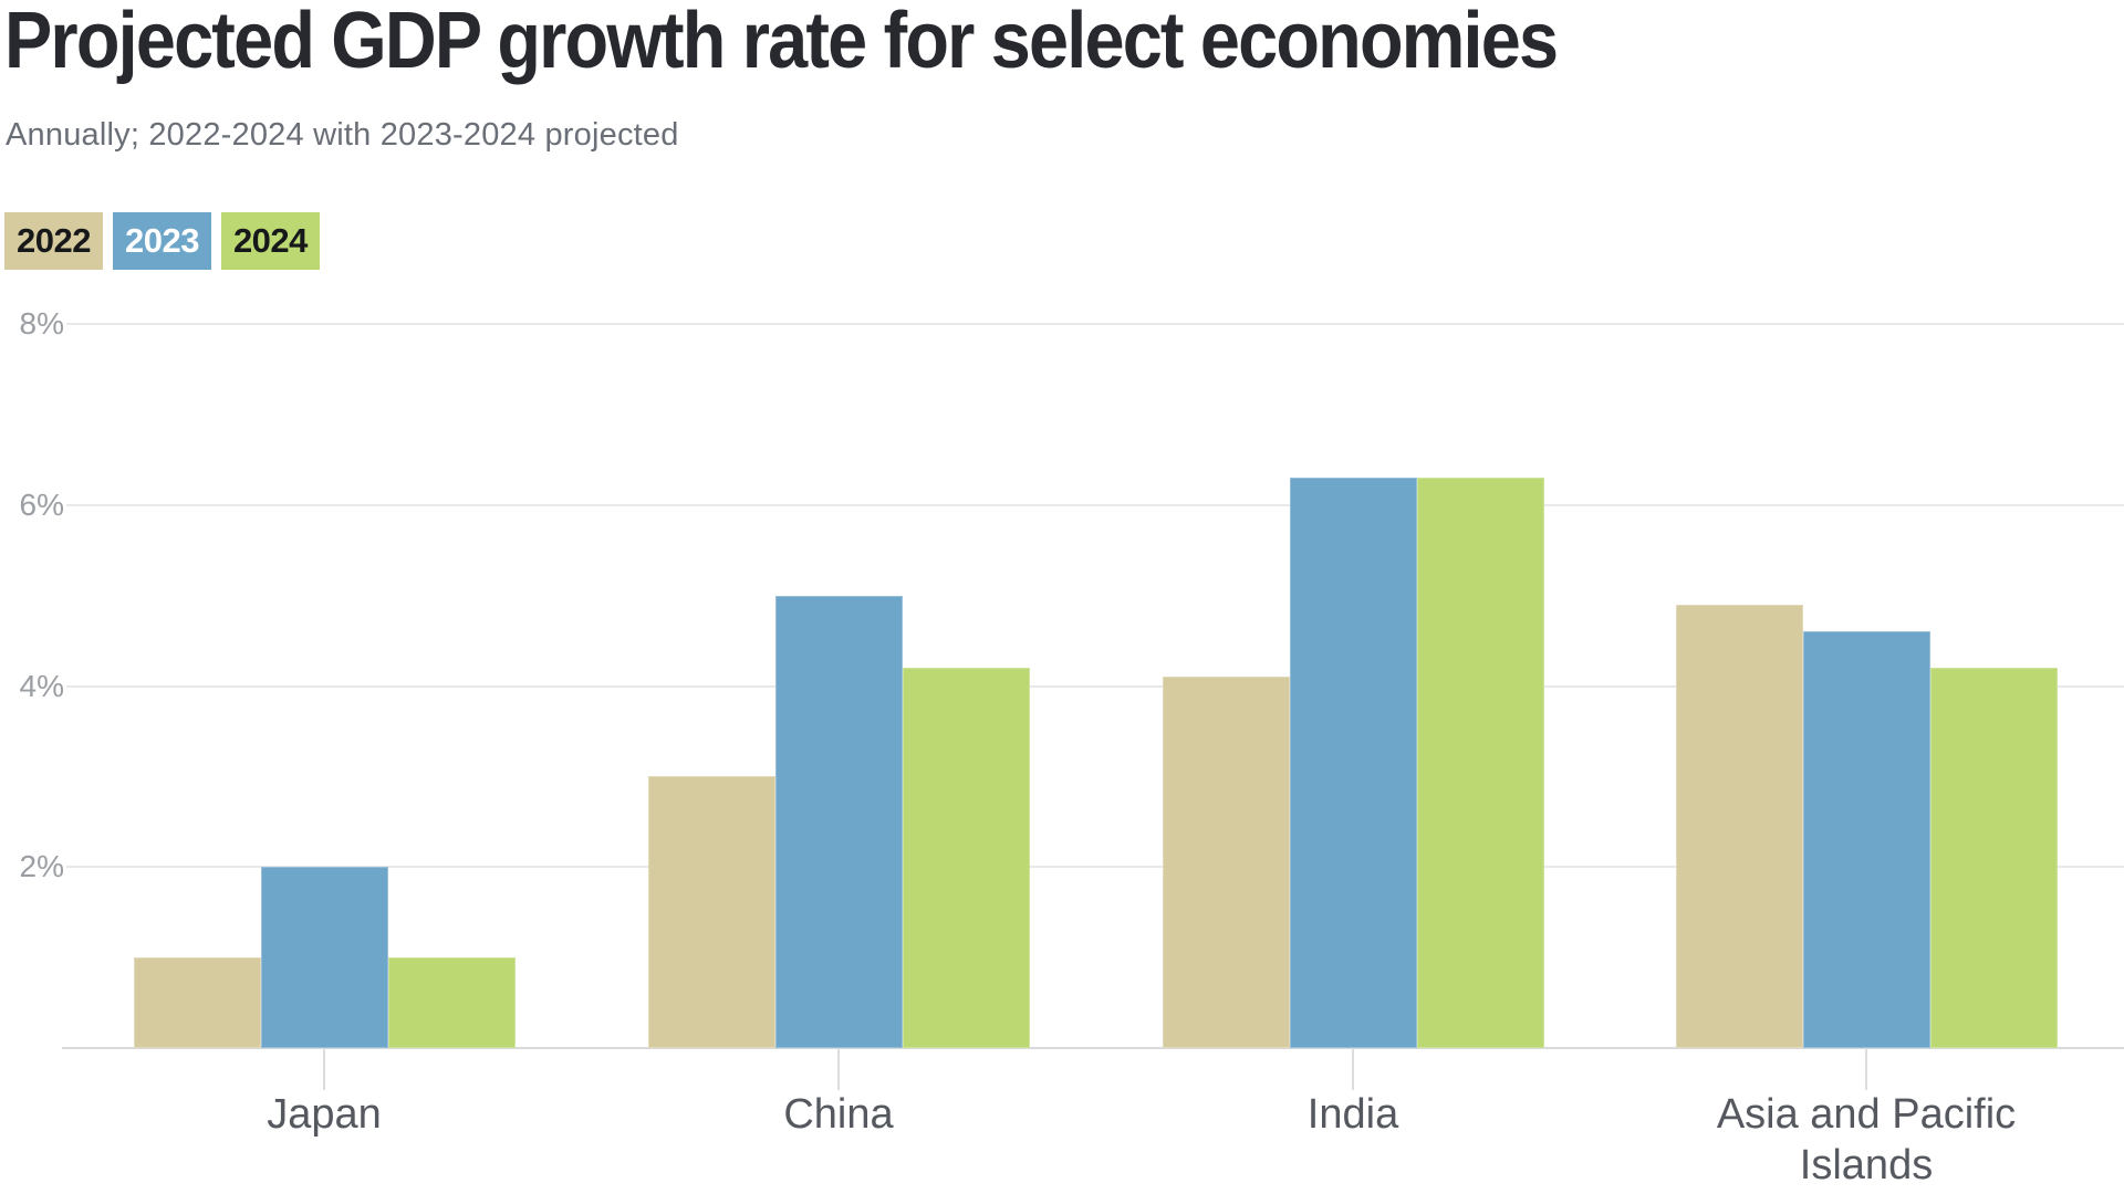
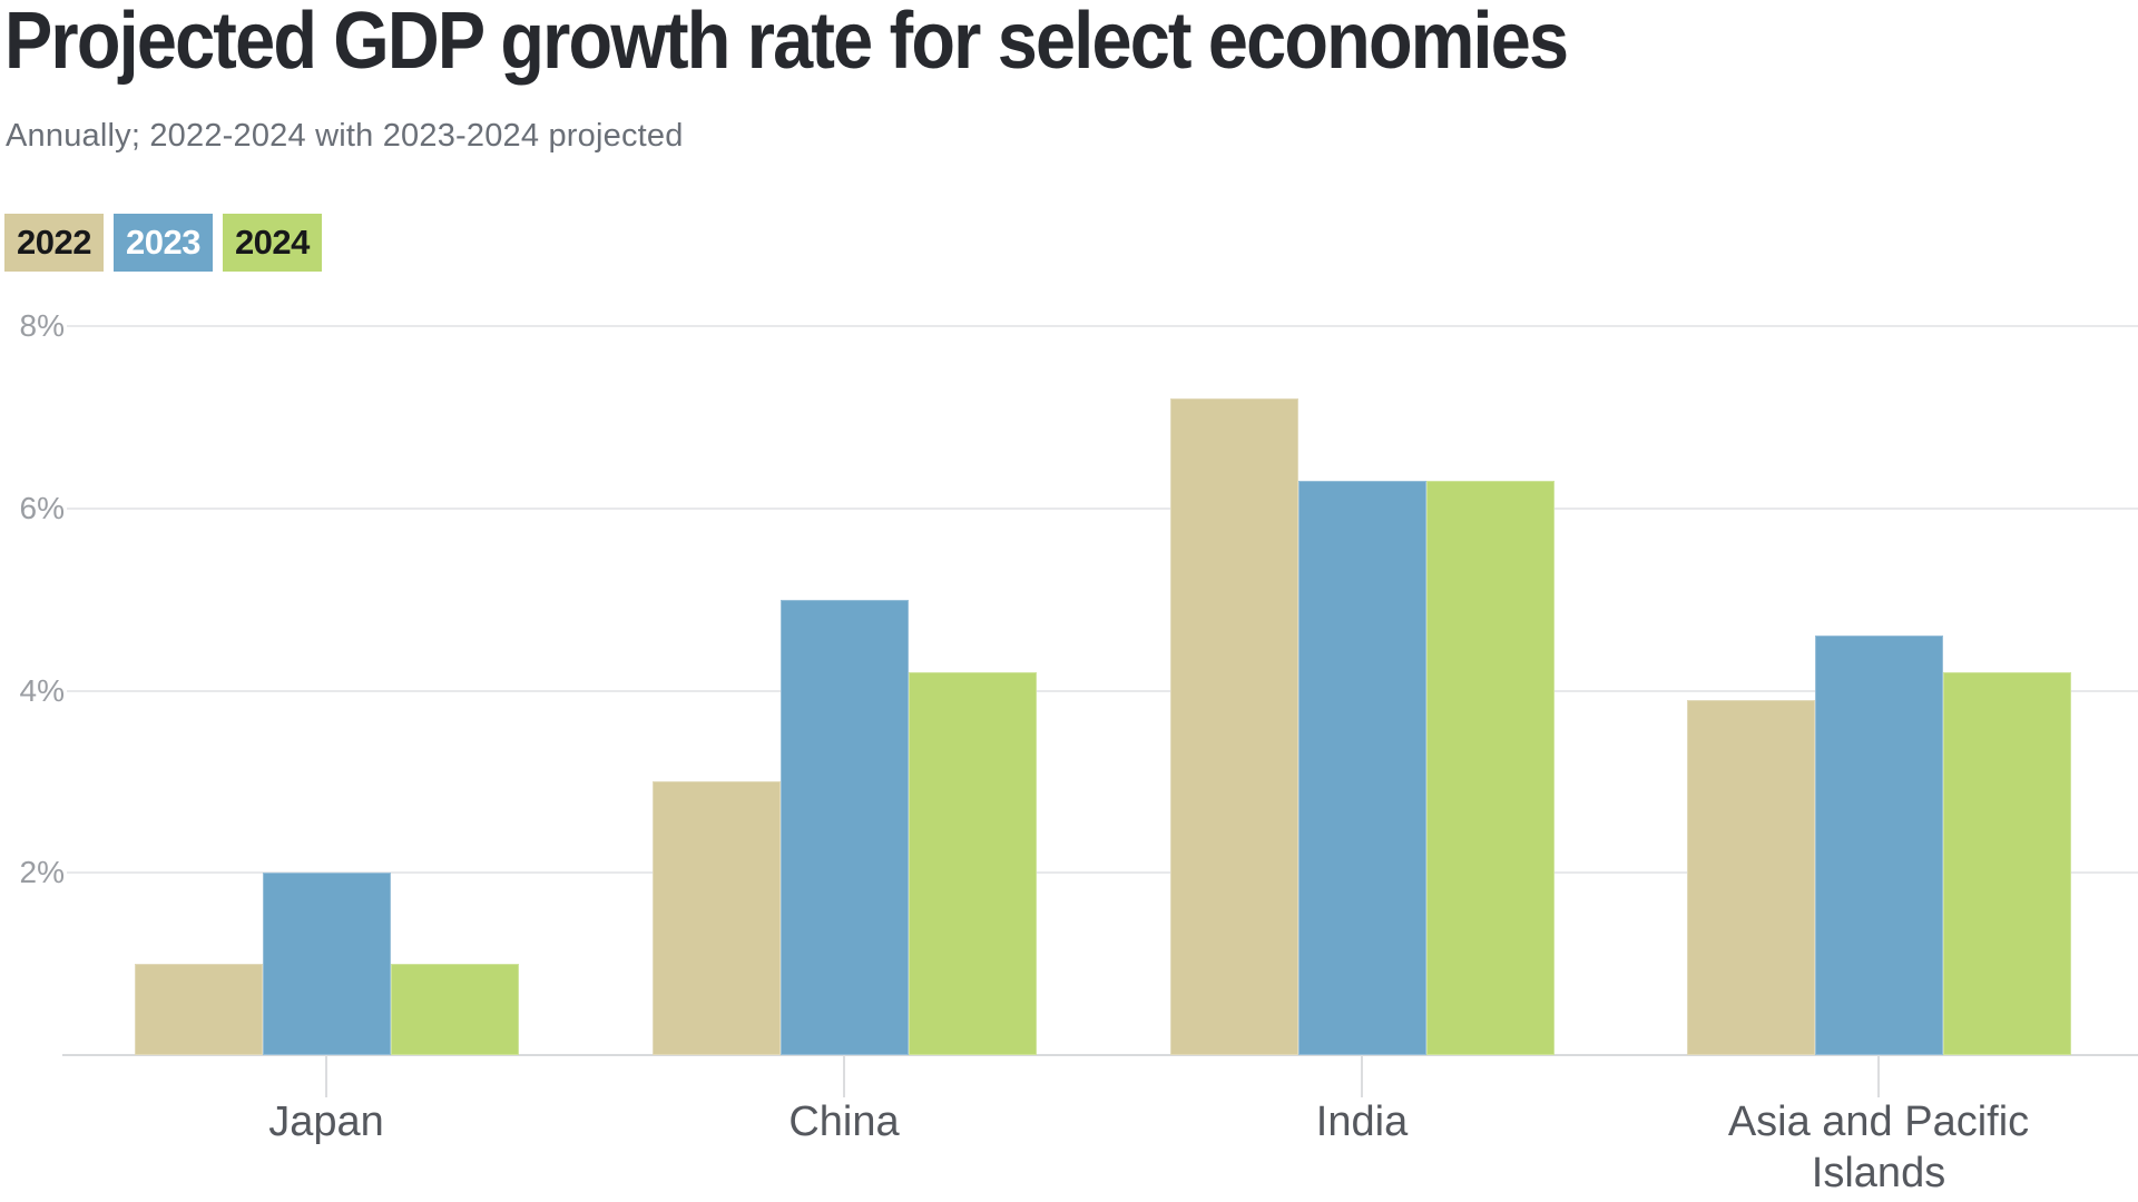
2022/India: 4.1% -> 7.2%
2022/Asia and Pacific Islands: 4.9% -> 3.9%
